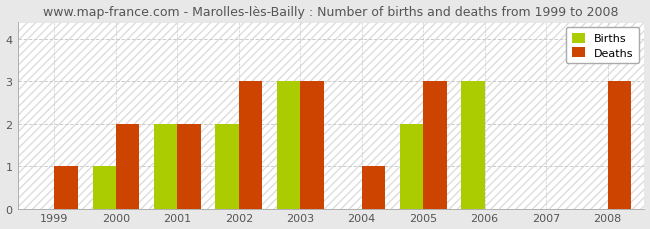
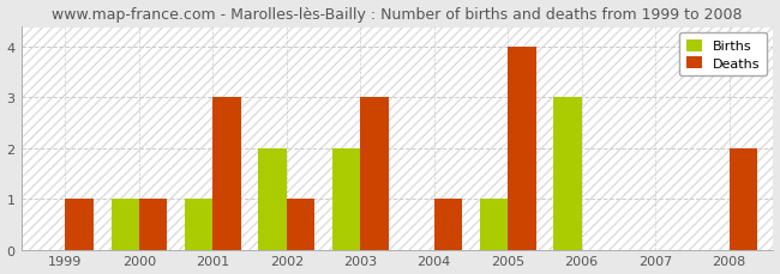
Deaths/2000: 2 -> 1
Births/2001: 2 -> 1
Deaths/2001: 2 -> 3
Deaths/2002: 3 -> 1
Births/2003: 3 -> 2
Births/2005: 2 -> 1
Deaths/2005: 3 -> 4
Deaths/2008: 3 -> 2
